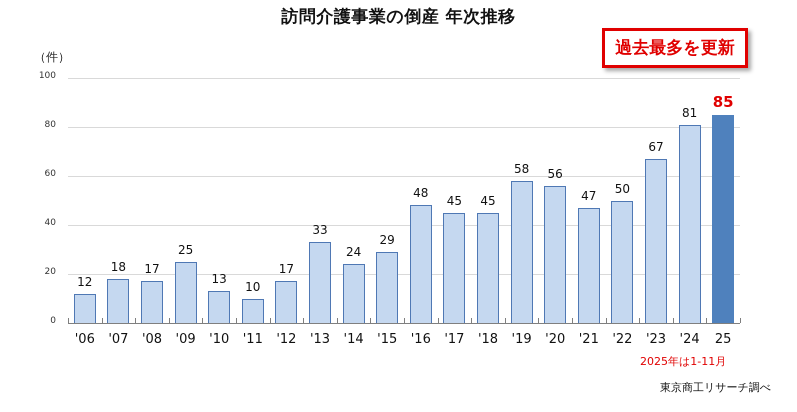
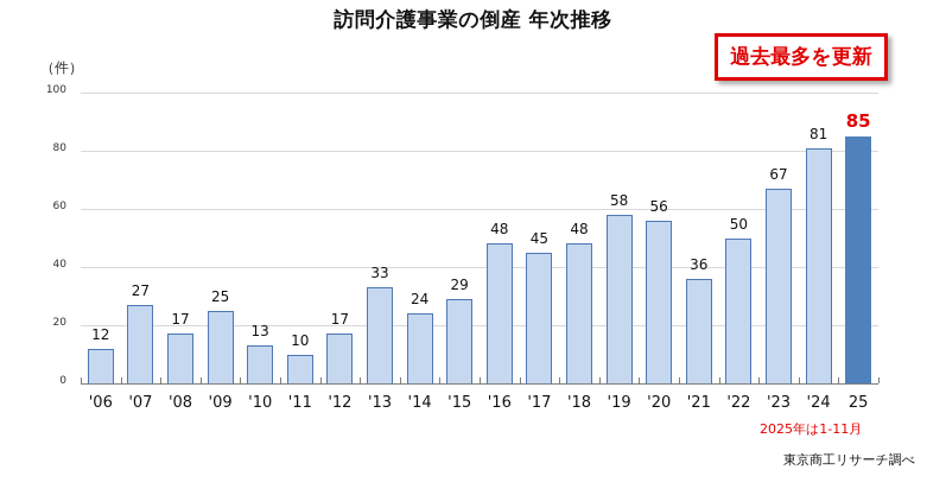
'07: 18 -> 27
'18: 45 -> 48
'21: 47 -> 36
